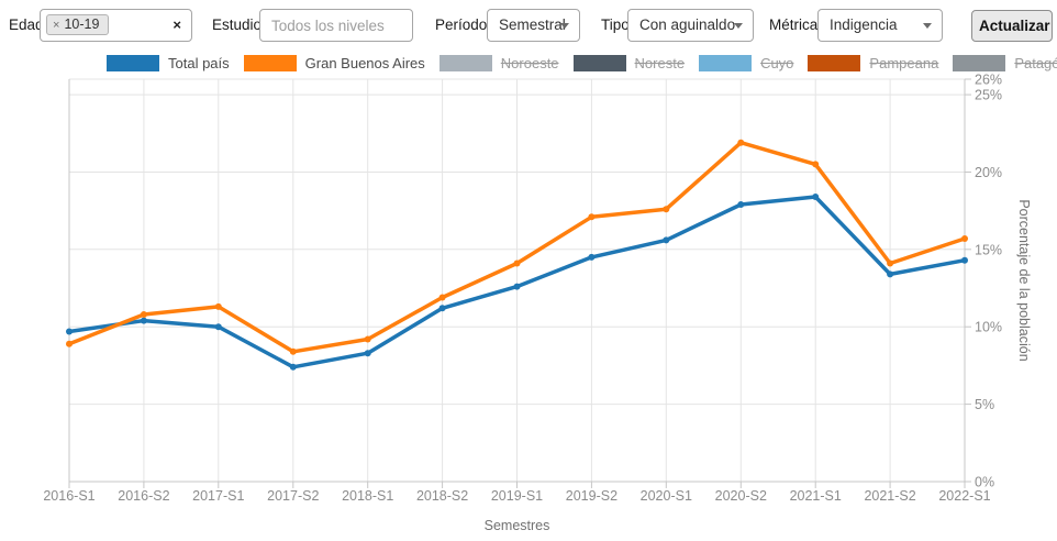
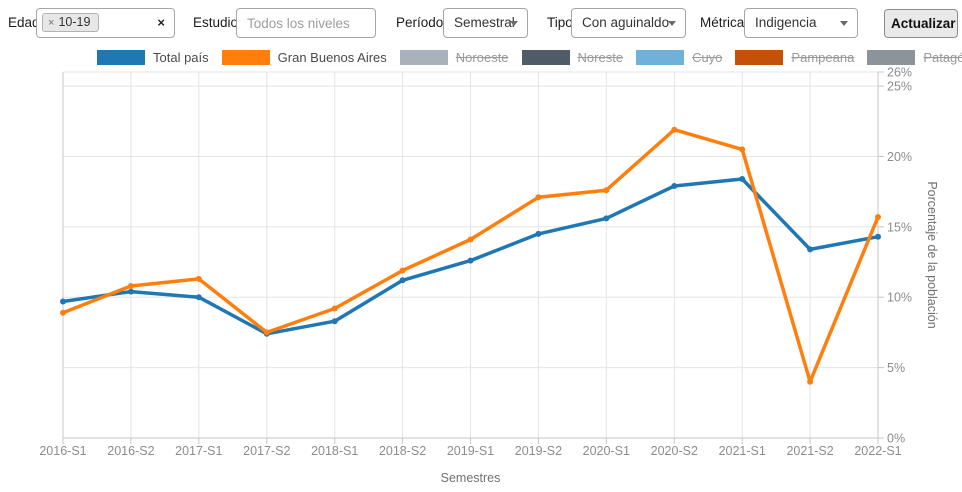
Gran Buenos Aires/2017-S2: 8.4% -> 7.5%
Gran Buenos Aires/2021-S2: 14.1% -> 4.0%
